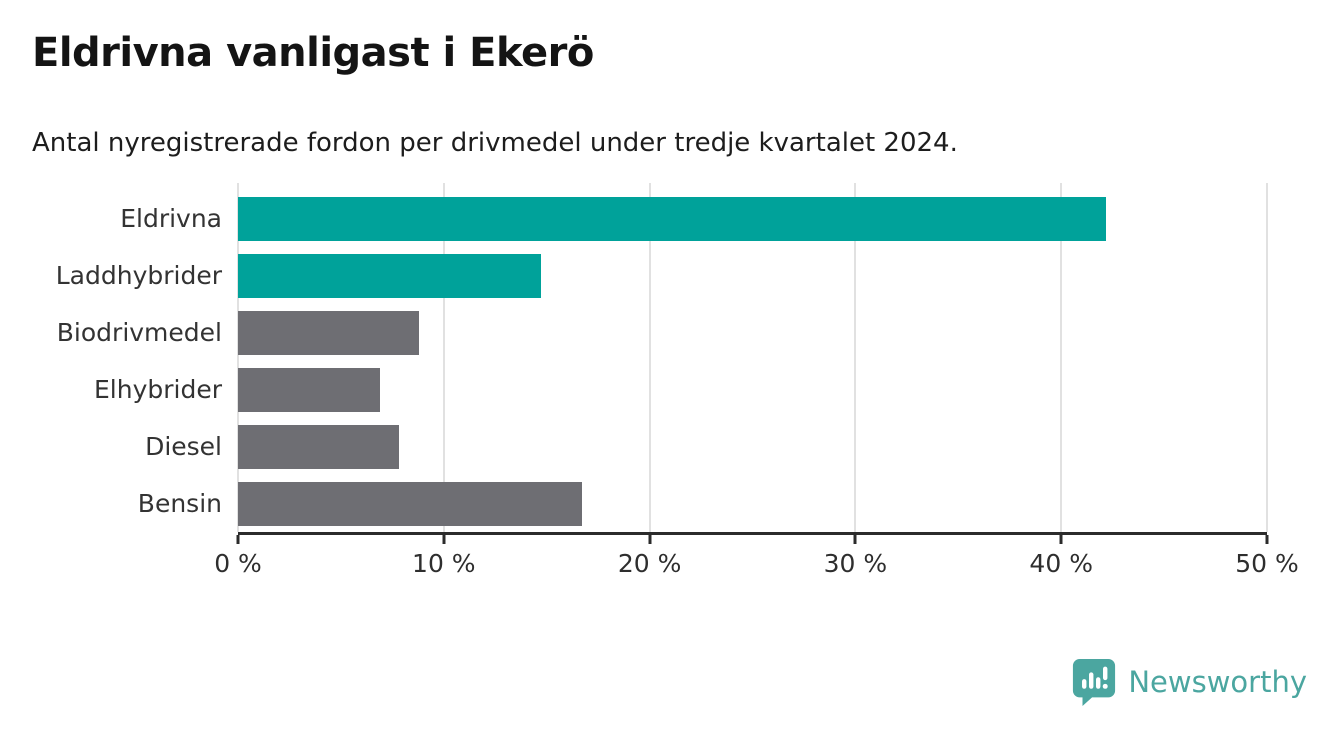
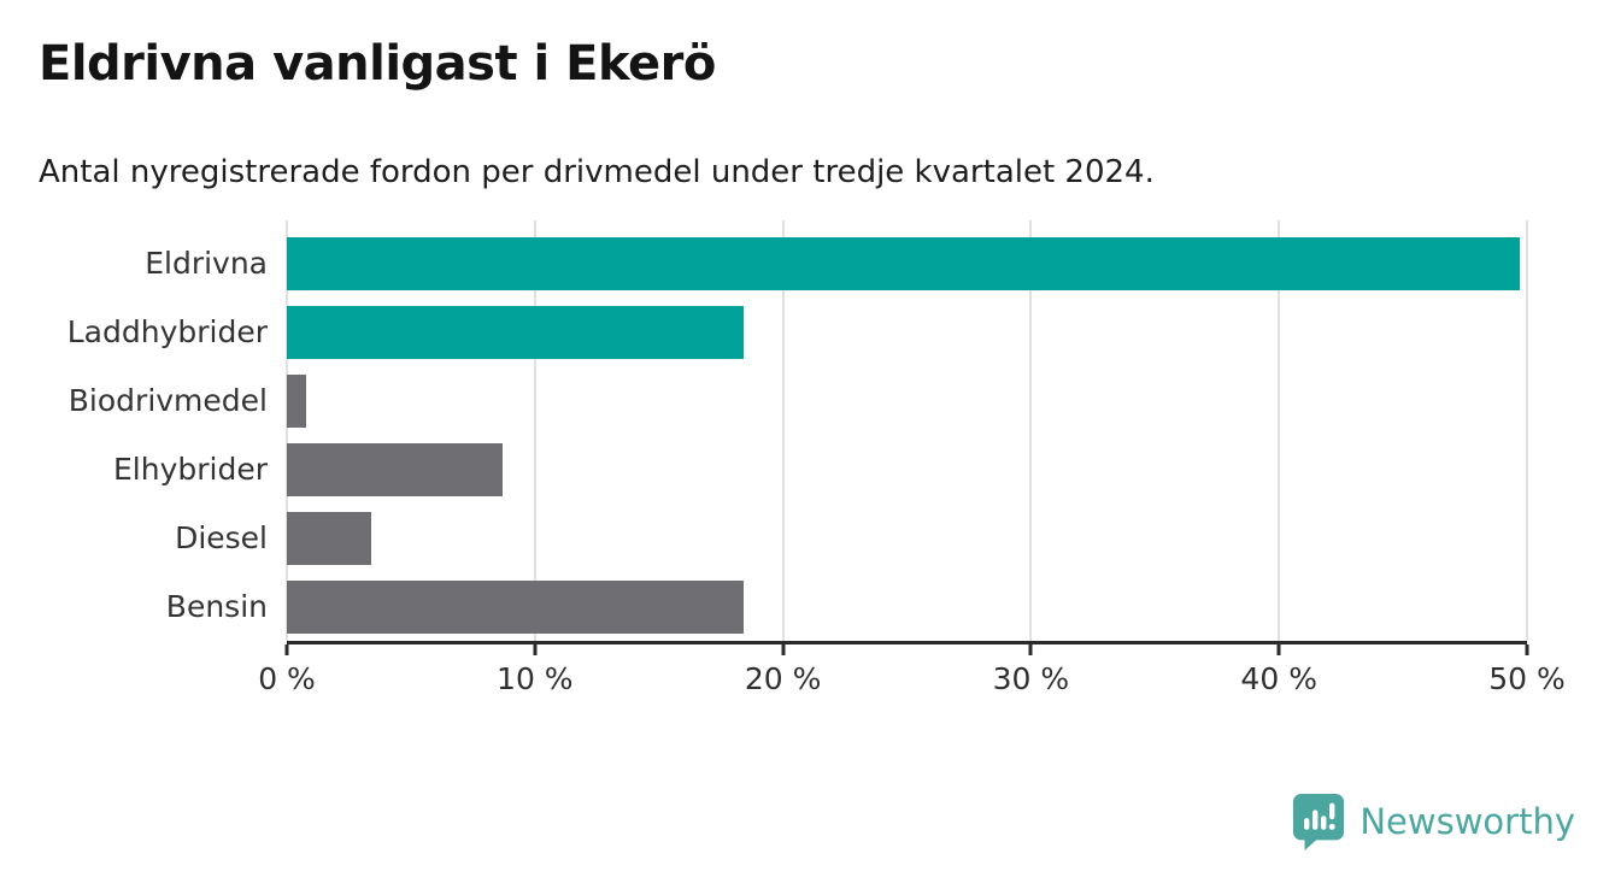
Eldrivna: 42.2% -> 49.7%
Laddhybrider: 14.7% -> 18.4%
Biodrivmedel: 8.8% -> 0.8%
Elhybrider: 6.9% -> 8.7%
Diesel: 7.8% -> 3.4%
Bensin: 16.7% -> 18.4%
